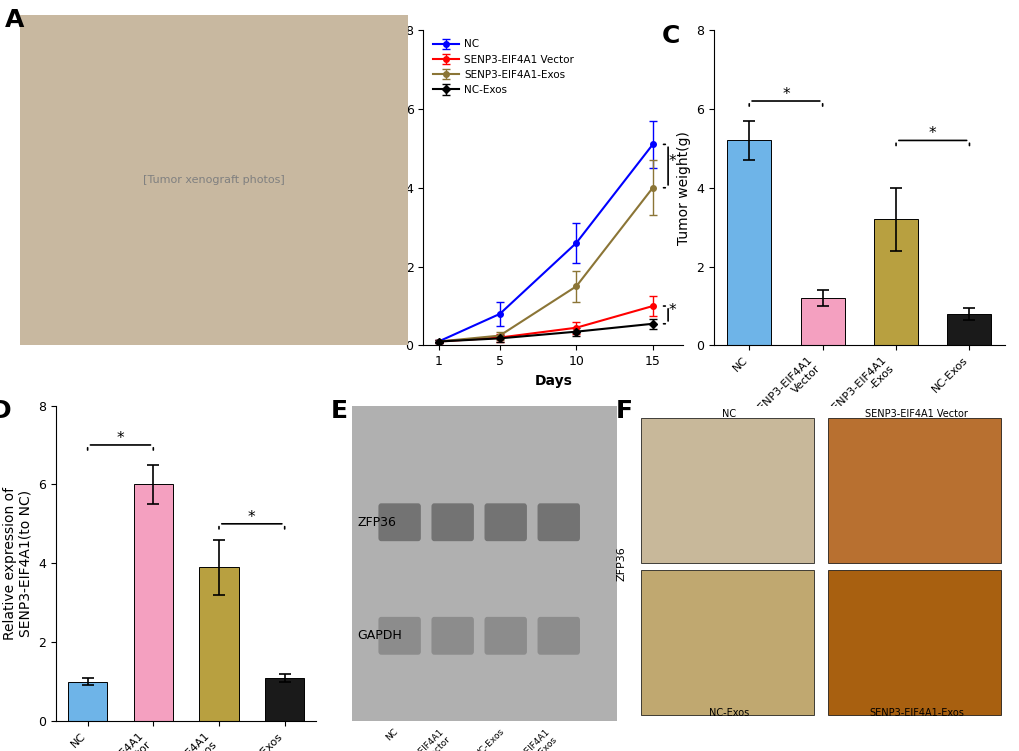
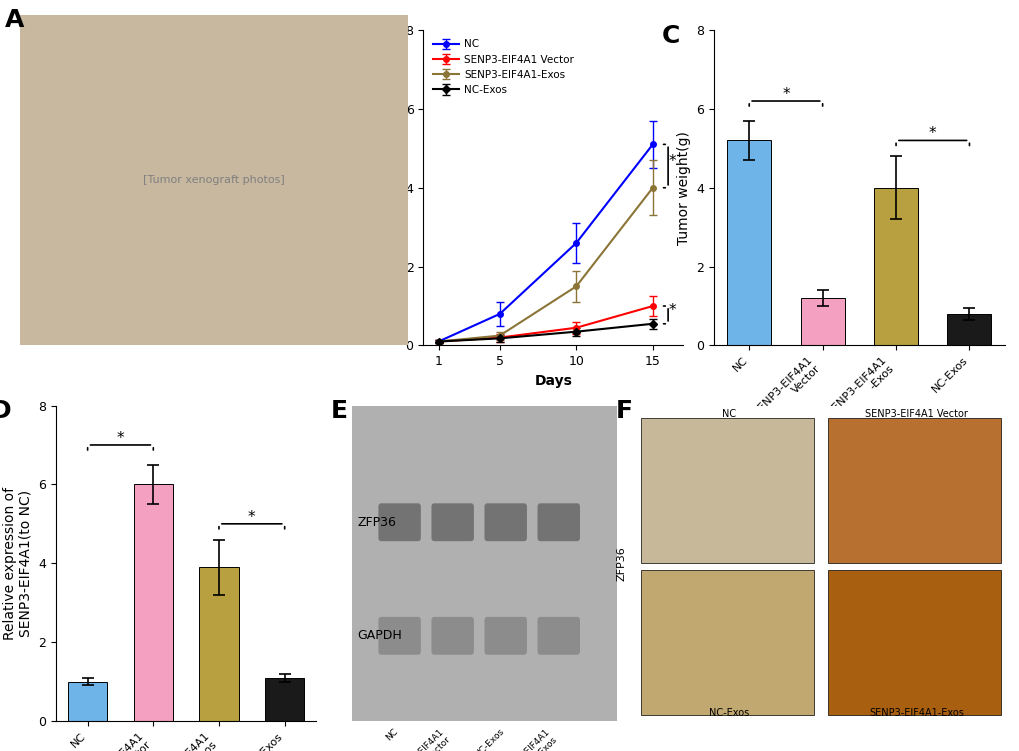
SENP3-EIF4A1 -Exos: 3.2 -> 4.0
